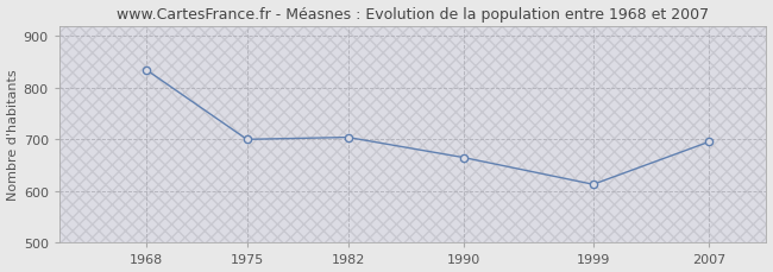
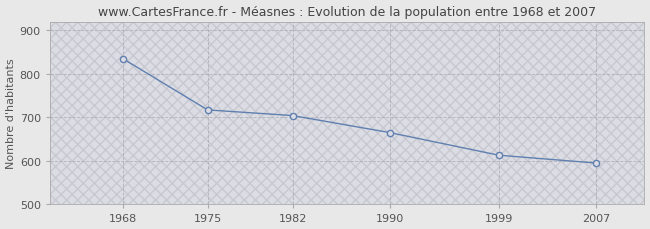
1975: 700 -> 717
2007: 695 -> 595
